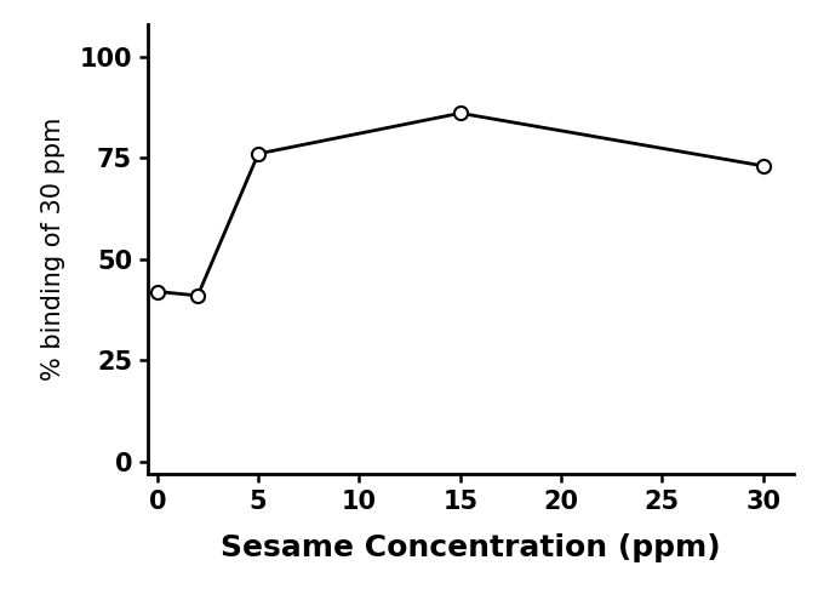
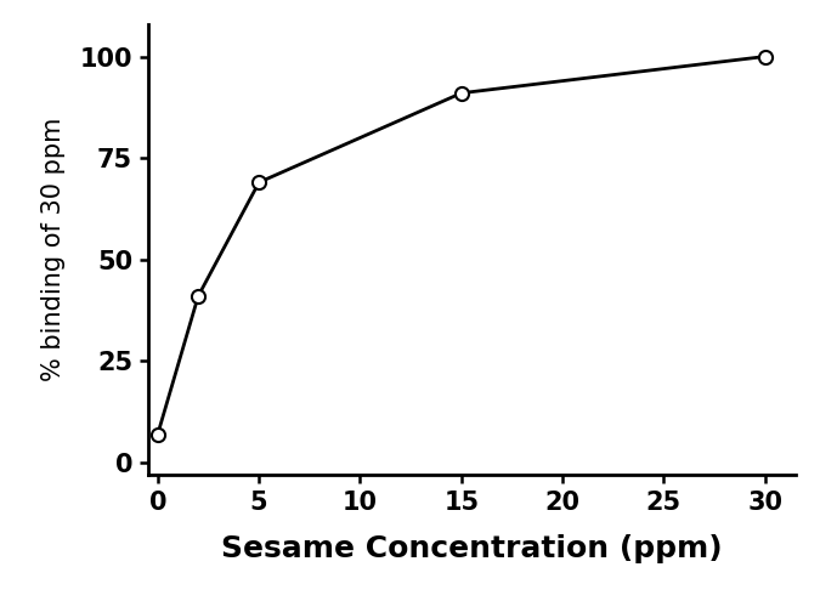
0: 42 -> 7
5: 76 -> 69
15: 86 -> 91
30: 73 -> 100
